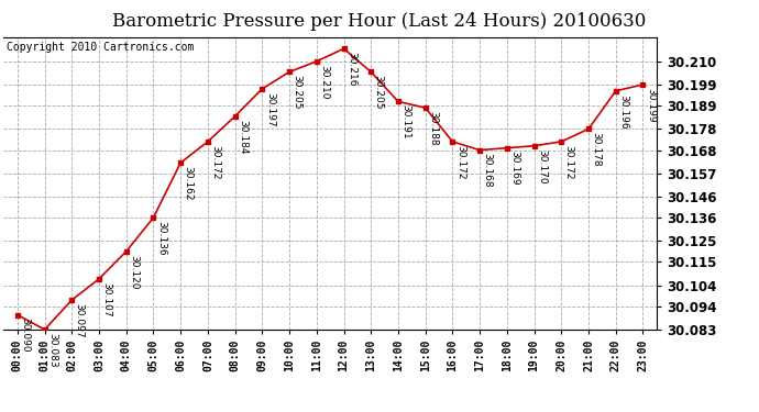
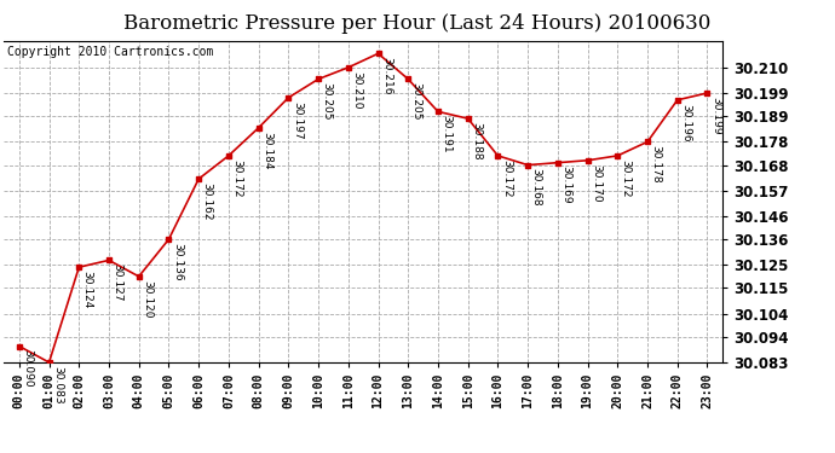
02:00: 30.097 -> 30.124
03:00: 30.107 -> 30.127
